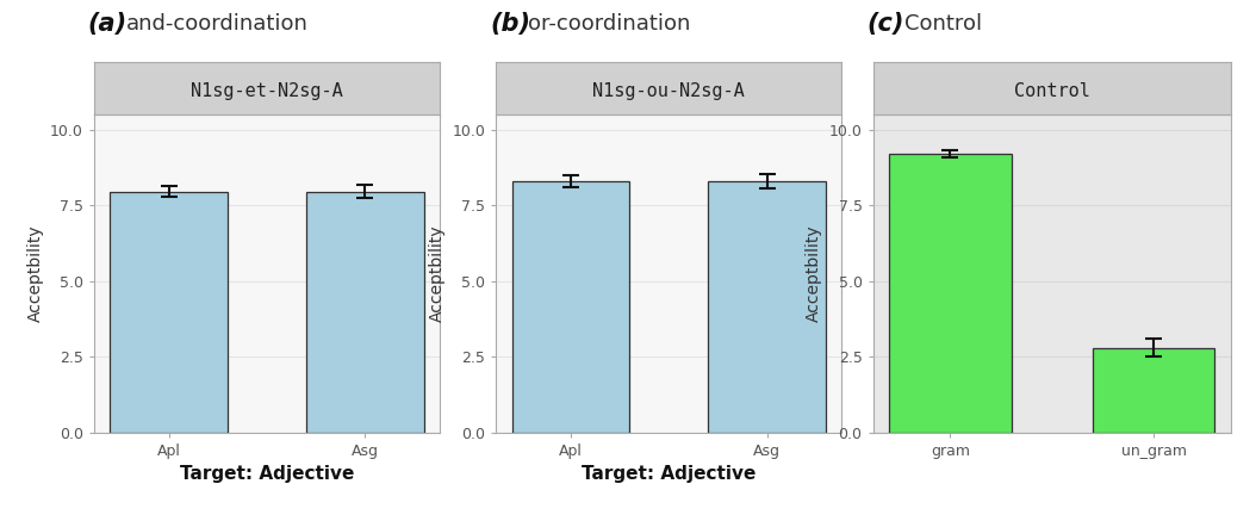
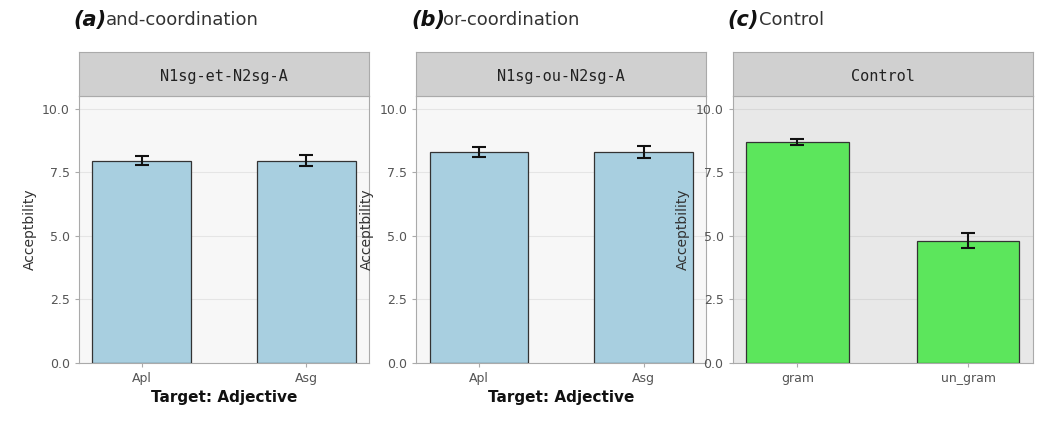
gram: 9.2 -> 8.7
un_gram: 2.8 -> 4.8
